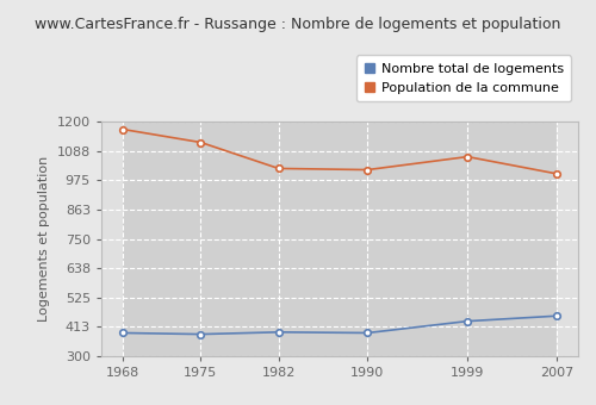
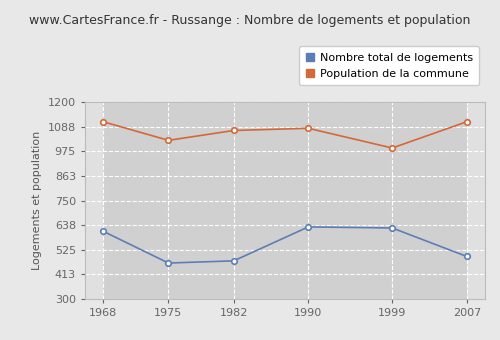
Nombre total de logements/1968: 390 -> 610
Population de la commune/1968: 1170 -> 1110
Nombre total de logements/1975: 385 -> 465
Population de la commune/1975: 1120 -> 1025
Nombre total de logements/1982: 393 -> 475
Population de la commune/1982: 1020 -> 1070
Nombre total de logements/1990: 390 -> 630
Population de la commune/1990: 1015 -> 1080
Nombre total de logements/1999: 435 -> 625
Population de la commune/1999: 1065 -> 990
Nombre total de logements/2007: 455 -> 495
Population de la commune/2007: 1000 -> 1110
